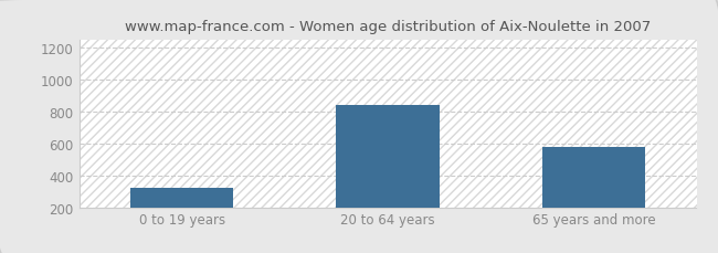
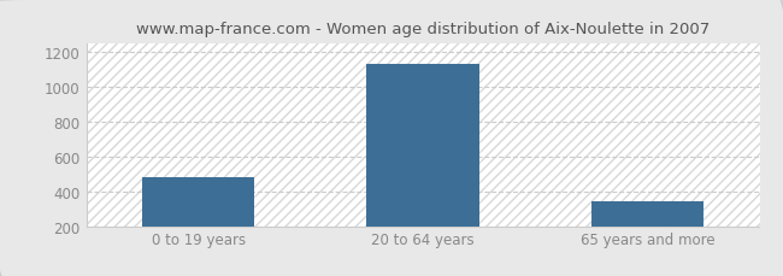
0 to 19 years: 320 -> 480
20 to 64 years: 840 -> 1130
65 years and more: 580 -> 340
